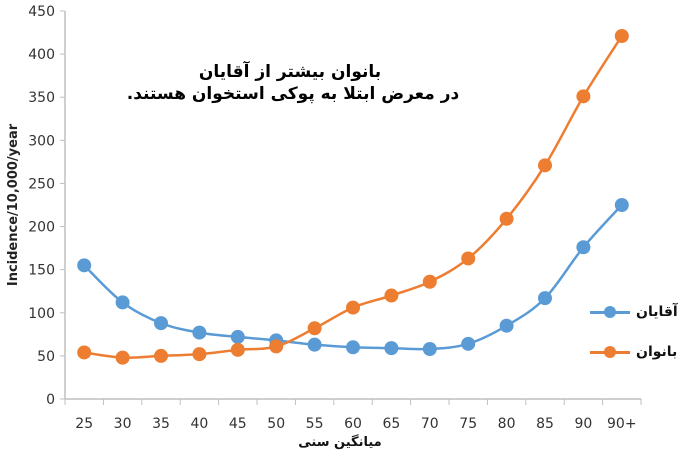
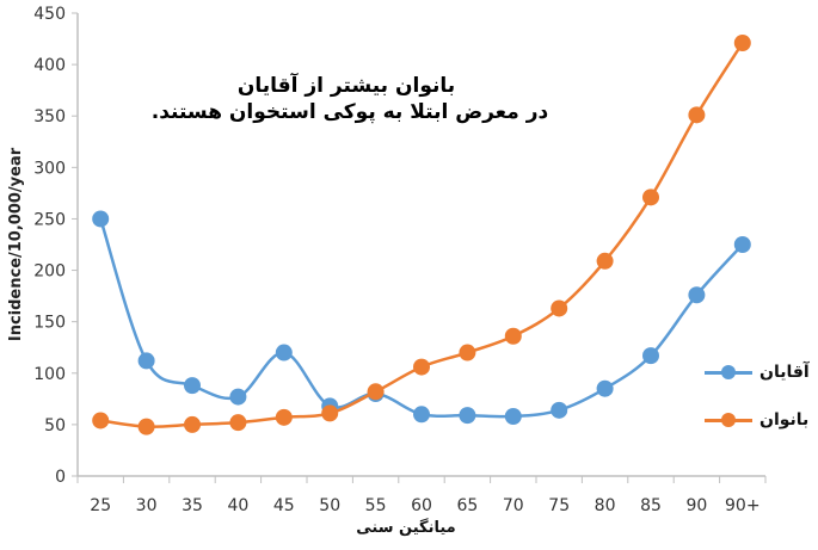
آقایان/25: 160 -> 250
آقایان/45: 70 -> 120
آقایان/55: 60 -> 80
